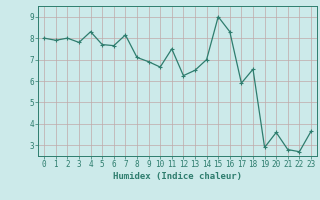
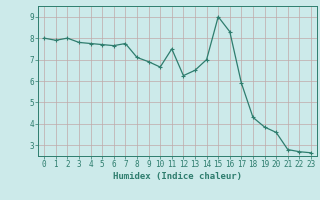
4: 8.30 -> 7.75
7: 8.15 -> 7.75
18: 6.55 -> 4.30
19: 2.90 -> 3.85
23: 3.65 -> 2.65
